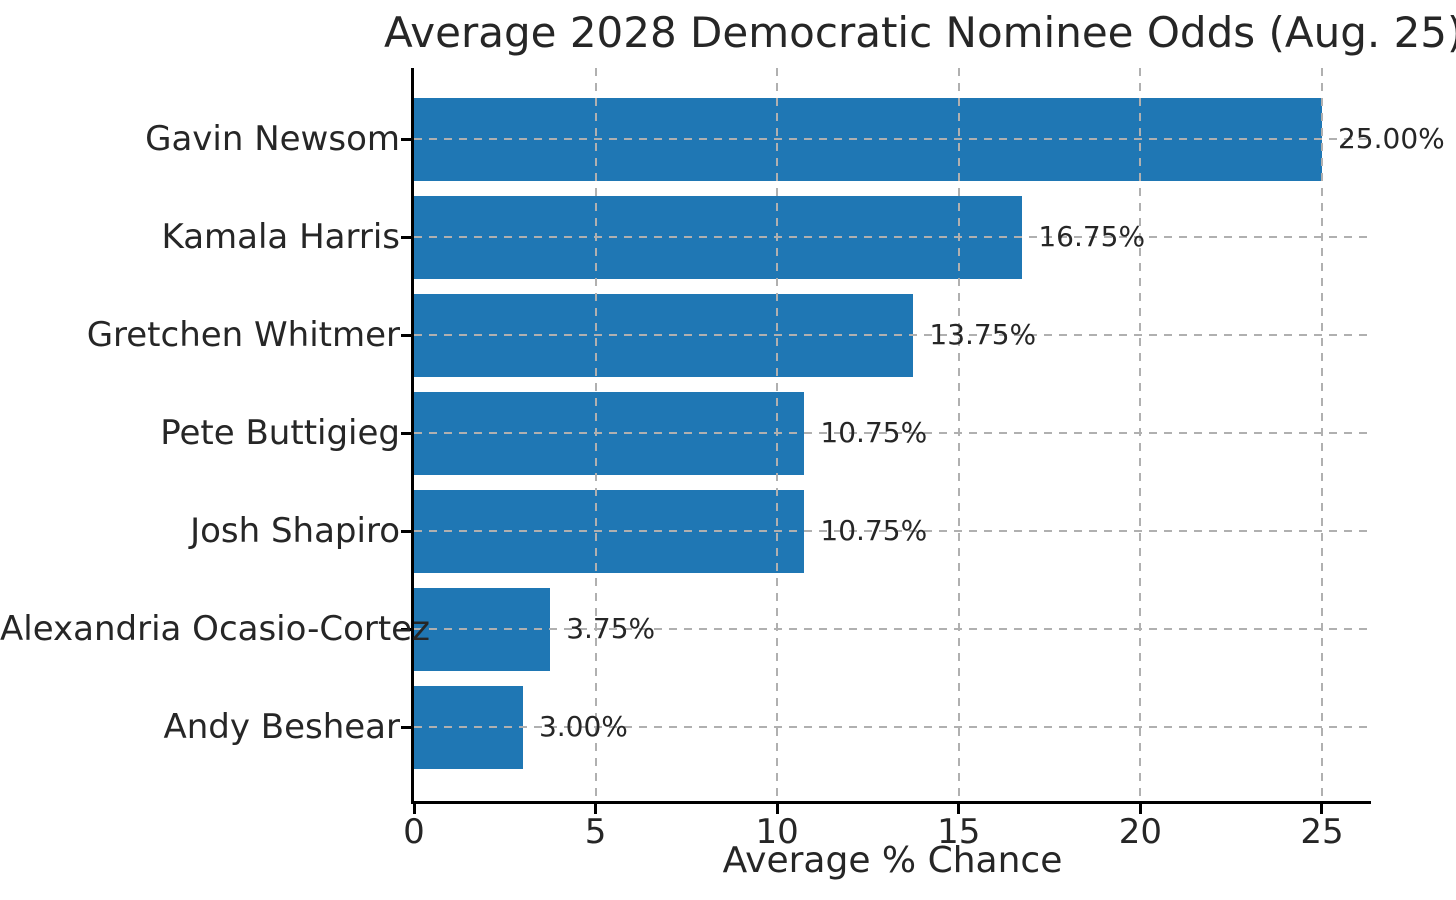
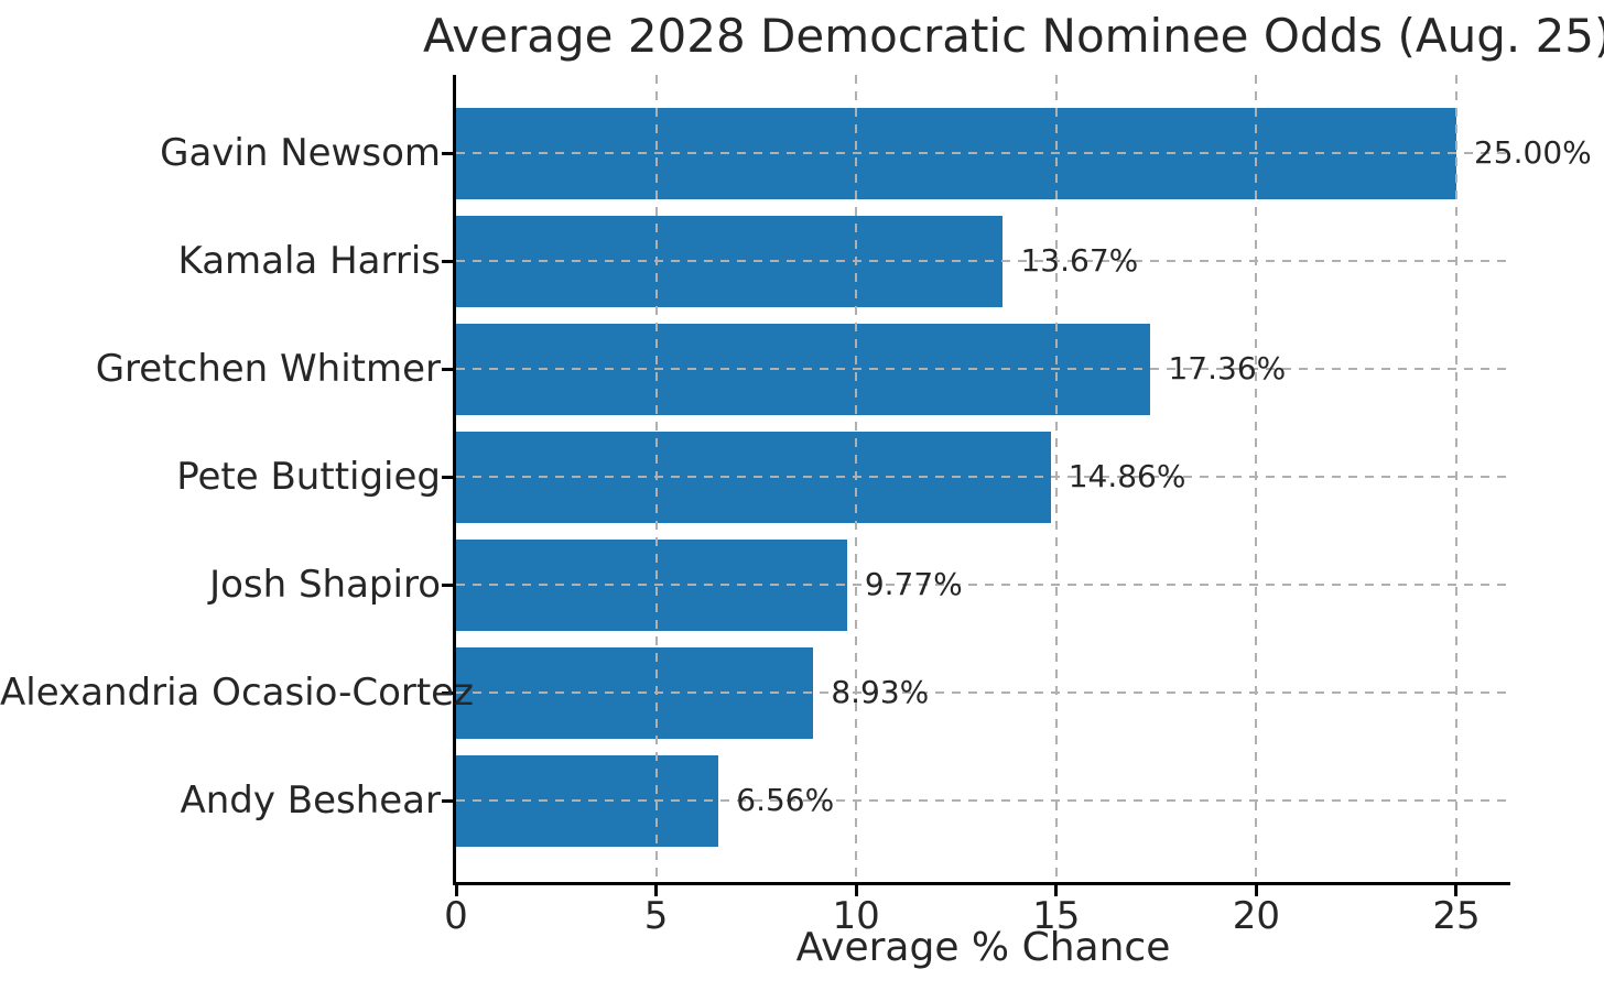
Kamala Harris: 16.75% -> 13.67%
Gretchen Whitmer: 13.75% -> 17.36%
Pete Buttigieg: 10.75% -> 14.86%
Josh Shapiro: 10.75% -> 9.77%
Alexandria Ocasio-Cortez: 3.75% -> 8.93%
Andy Beshear: 3.00% -> 6.56%
